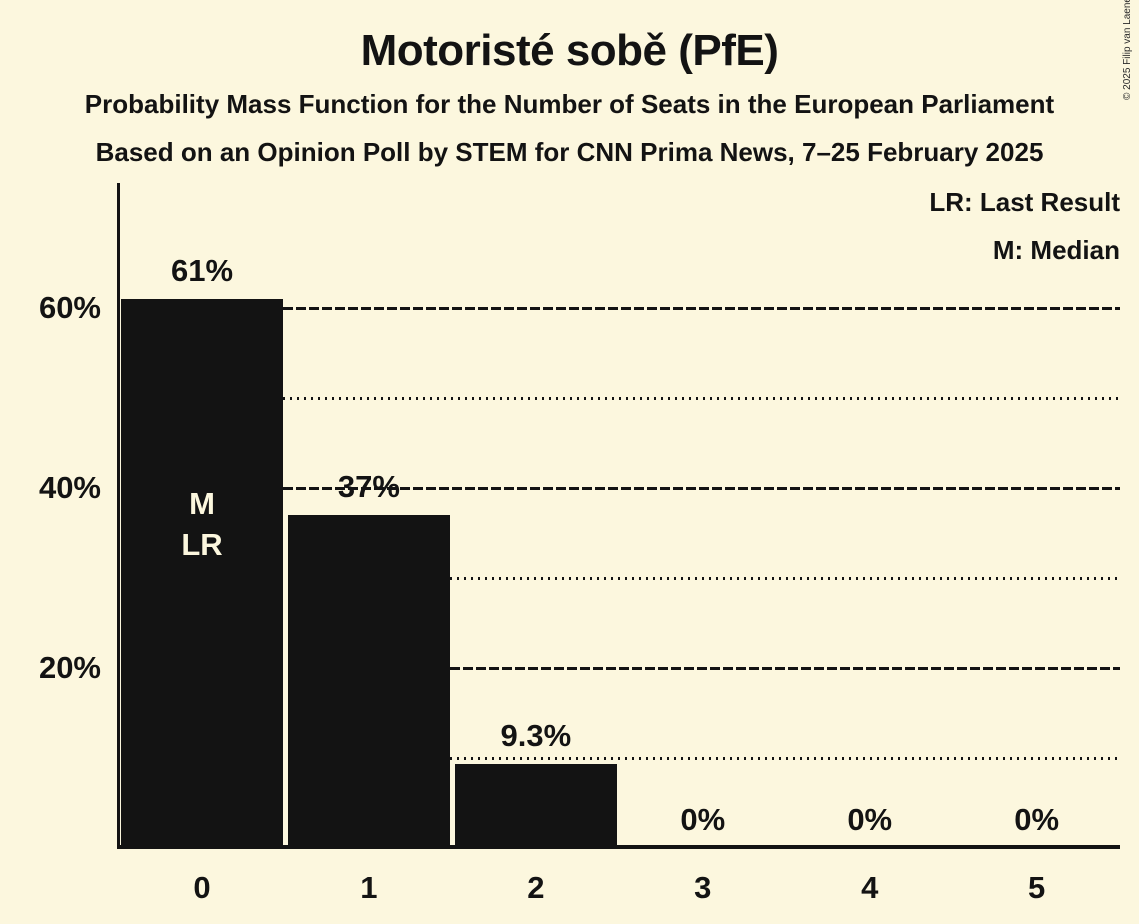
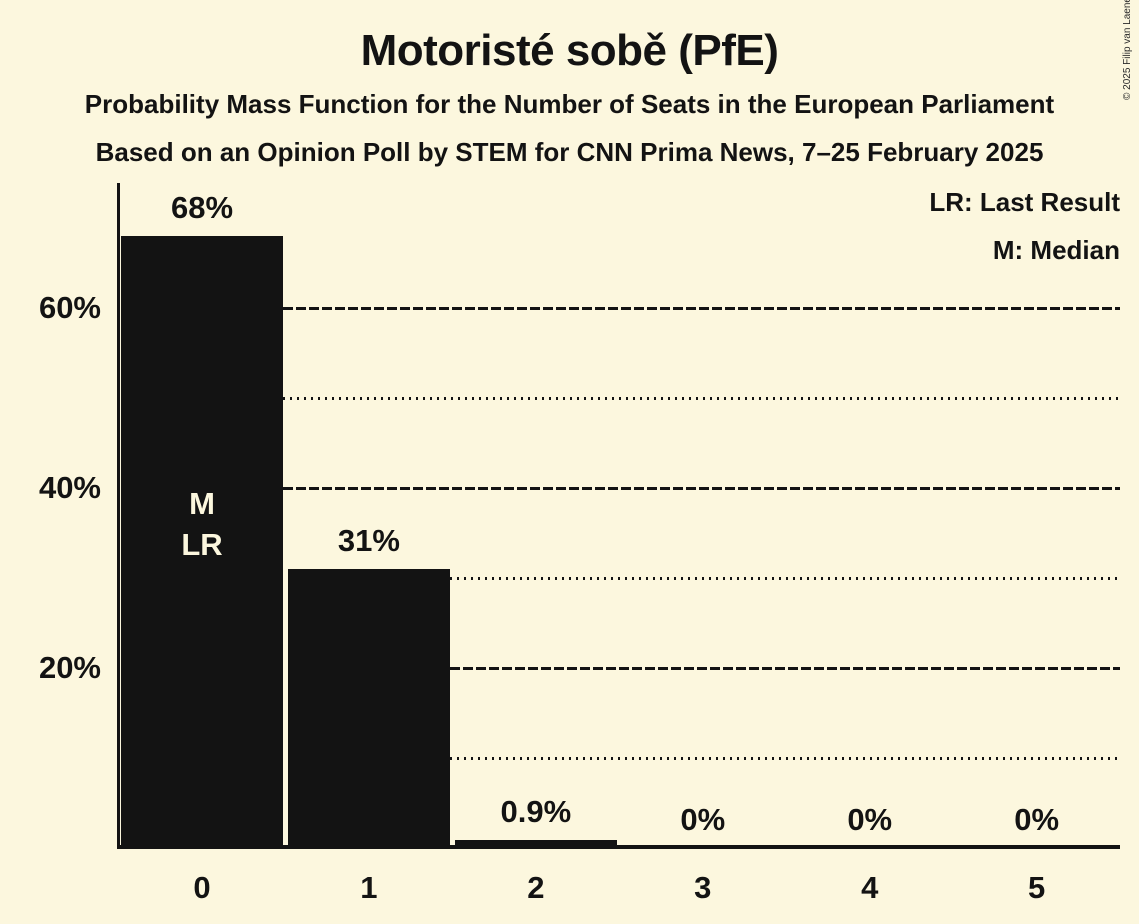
0: 61% -> 68%
1: 37% -> 31%
2: 9.3% -> 0.9%
